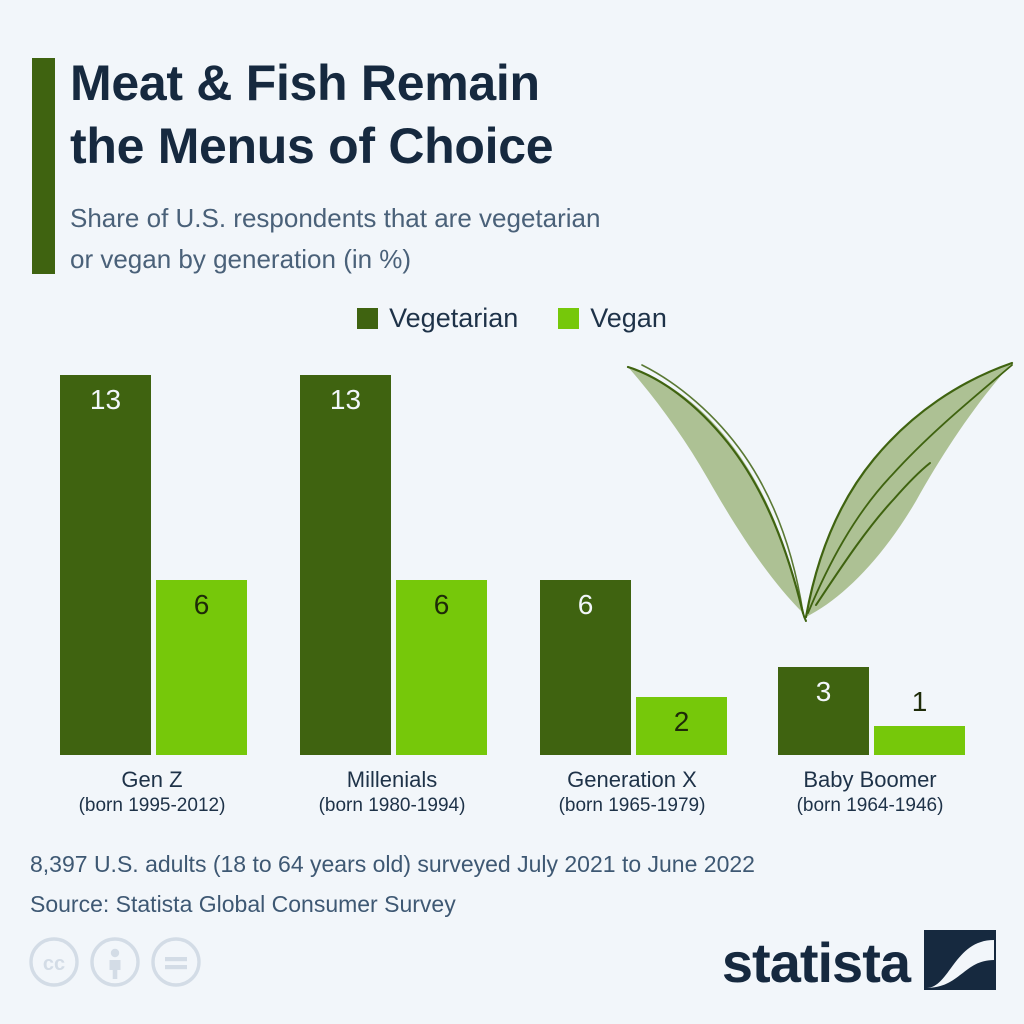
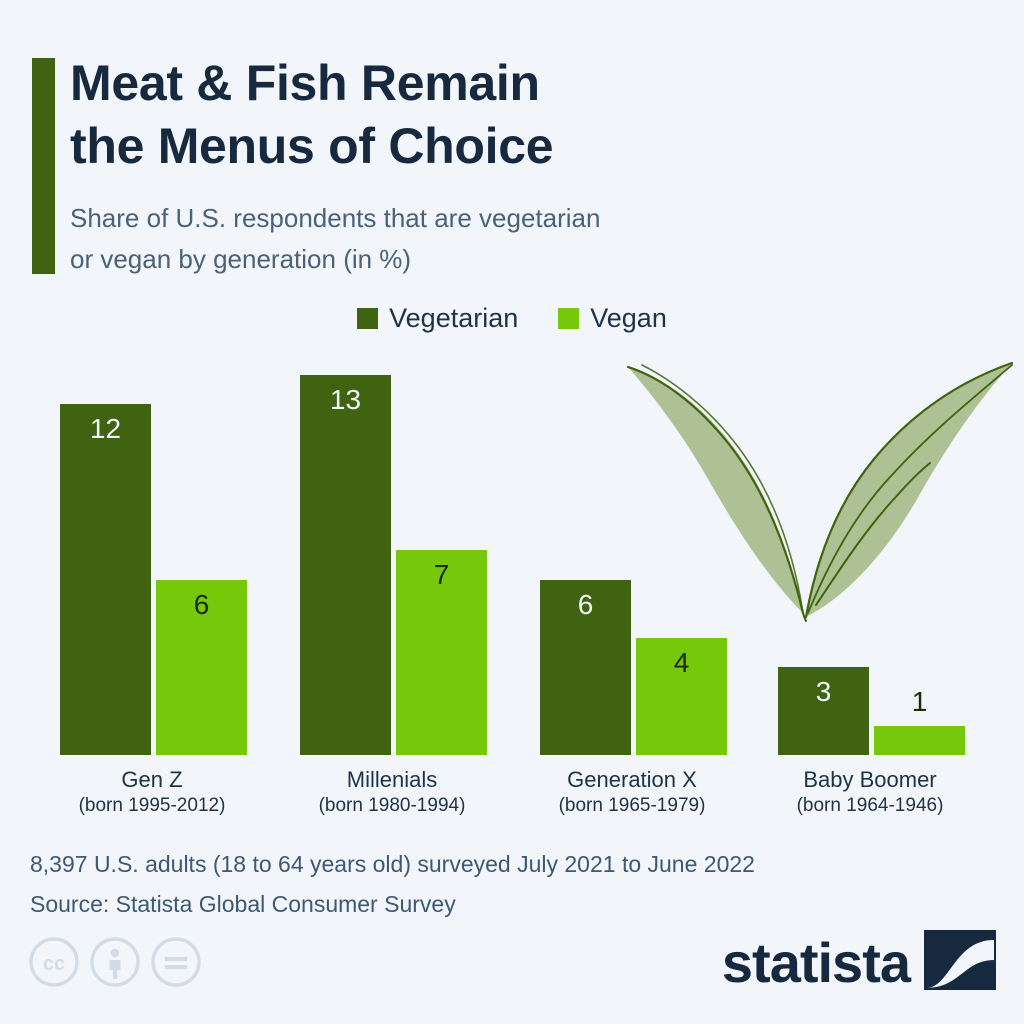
Vegetarian/Gen Z: 13 -> 12
Vegan/Millenials: 6 -> 7
Vegan/Generation X: 2 -> 4
